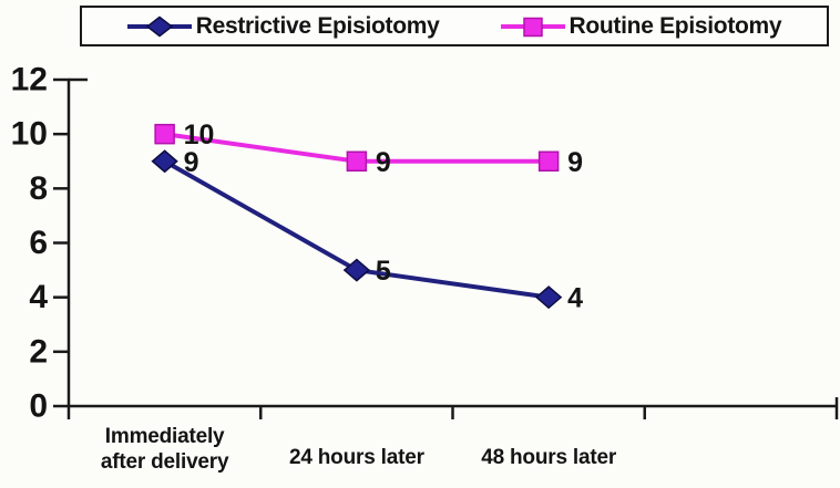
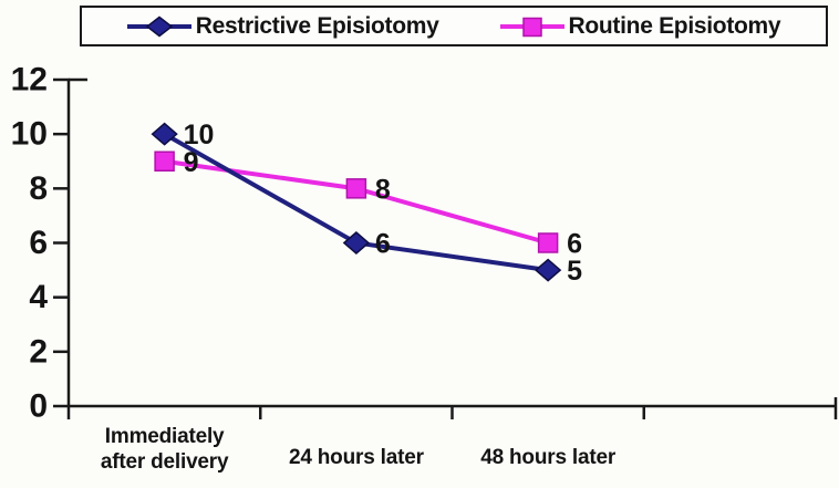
Restrictive Episiotomy/Immediately after delivery: 9 -> 10
Routine Episiotomy/Immediately after delivery: 10 -> 9
Restrictive Episiotomy/24 hours later: 5 -> 6
Routine Episiotomy/24 hours later: 9 -> 8
Restrictive Episiotomy/48 hours later: 4 -> 5
Routine Episiotomy/48 hours later: 9 -> 6
